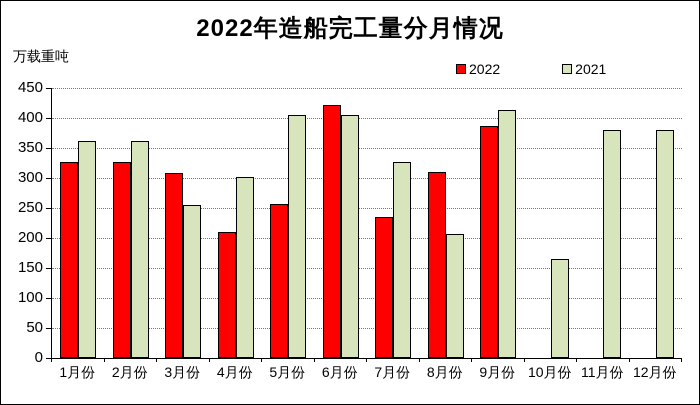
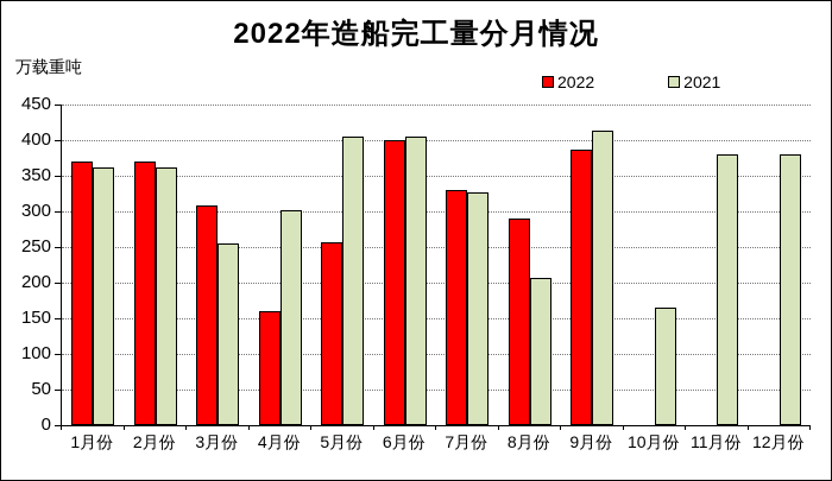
2022/1月份: 330 -> 370
2022/2月份: 330 -> 370
2022/4月份: 210 -> 160
2022/6月份: 420 -> 400
2022/7月份: 240 -> 330
2022/8月份: 310 -> 290
